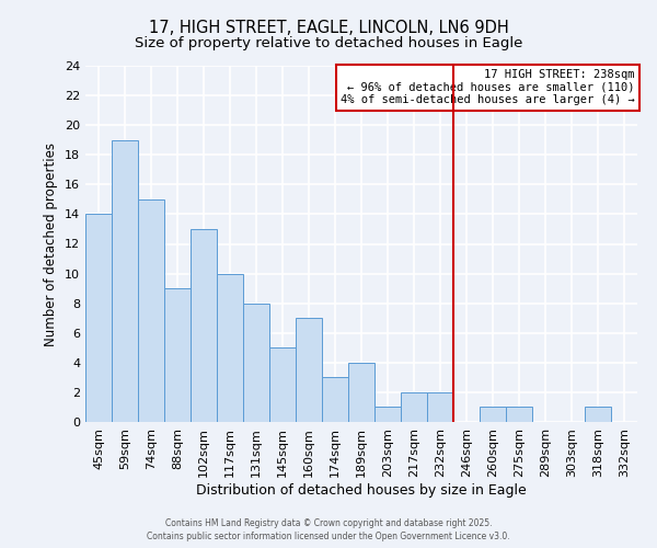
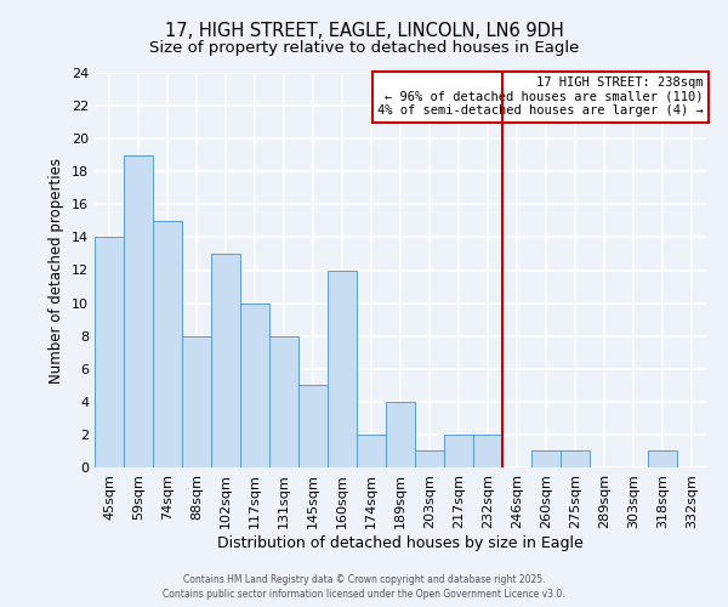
88sqm: 9 -> 8
160sqm: 7 -> 12
174sqm: 3 -> 2
